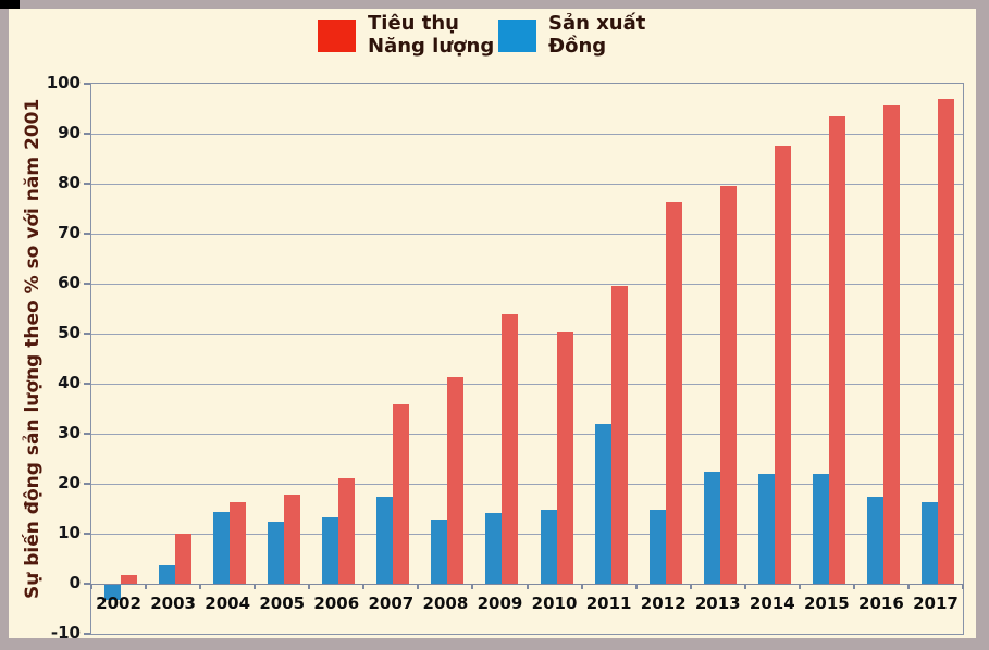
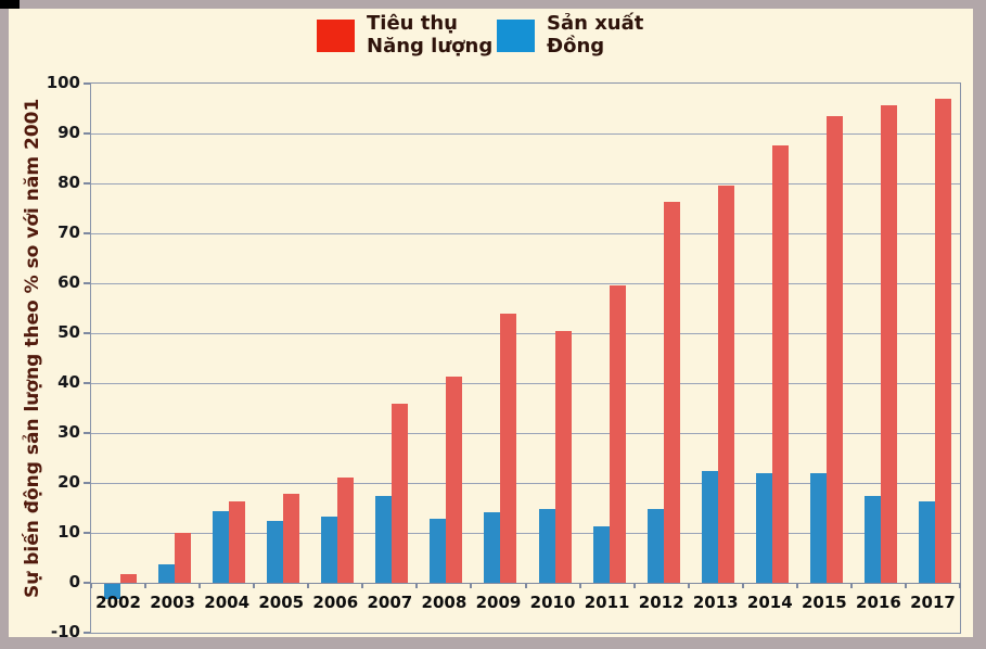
Sản xuất Đồng/2011: 32 -> 11
